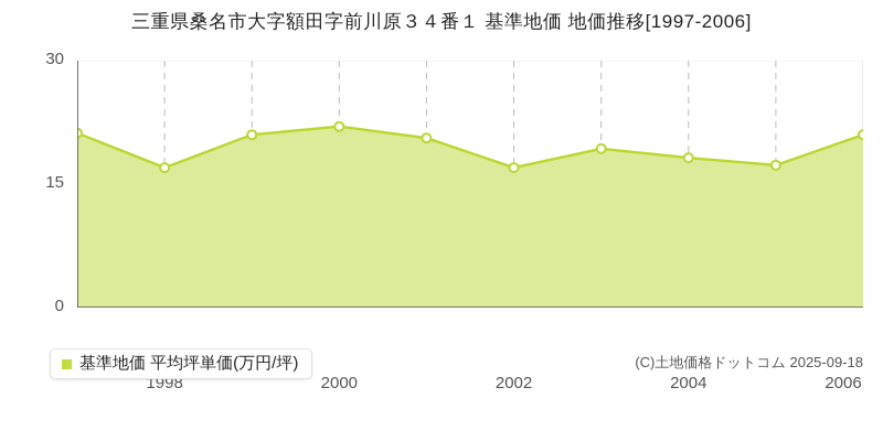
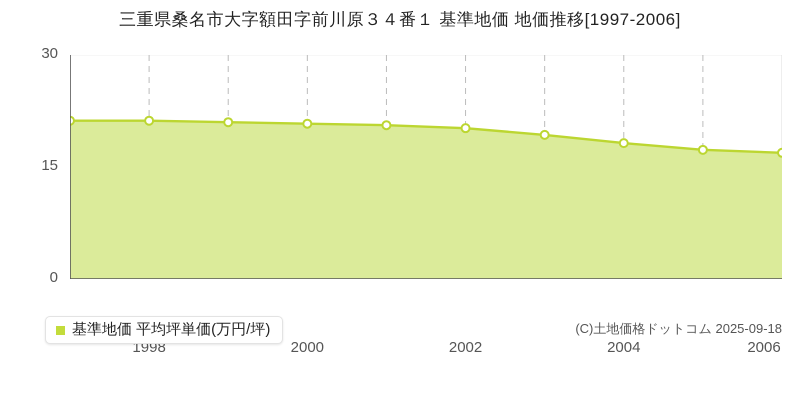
1998: 17 -> 21
2000: 22 -> 21
2002: 17 -> 20
2006: 21 -> 17
